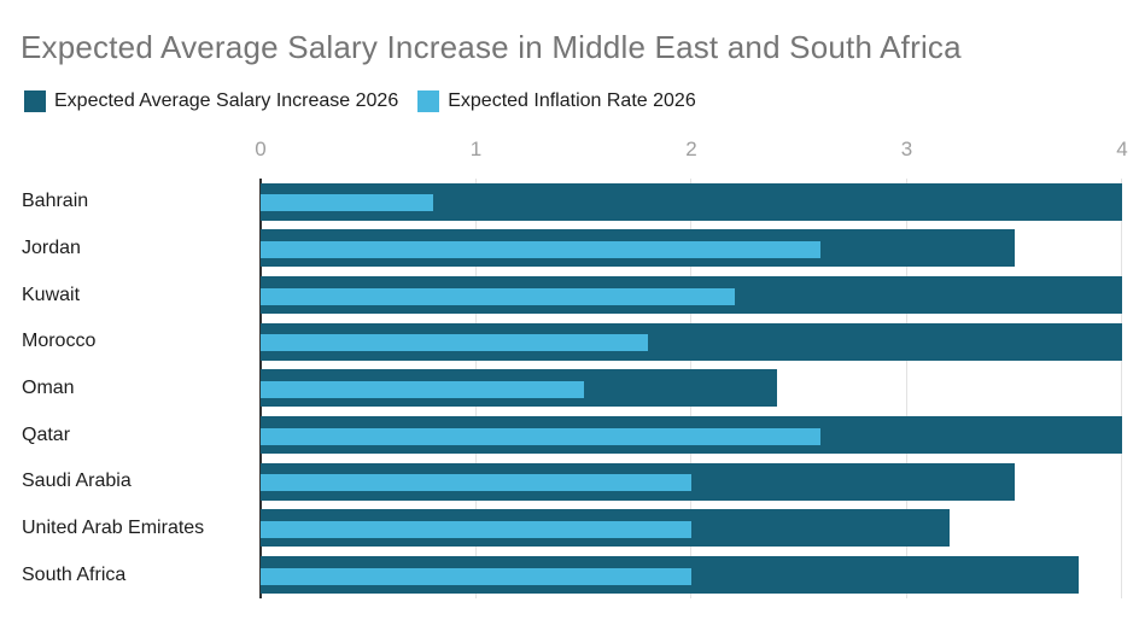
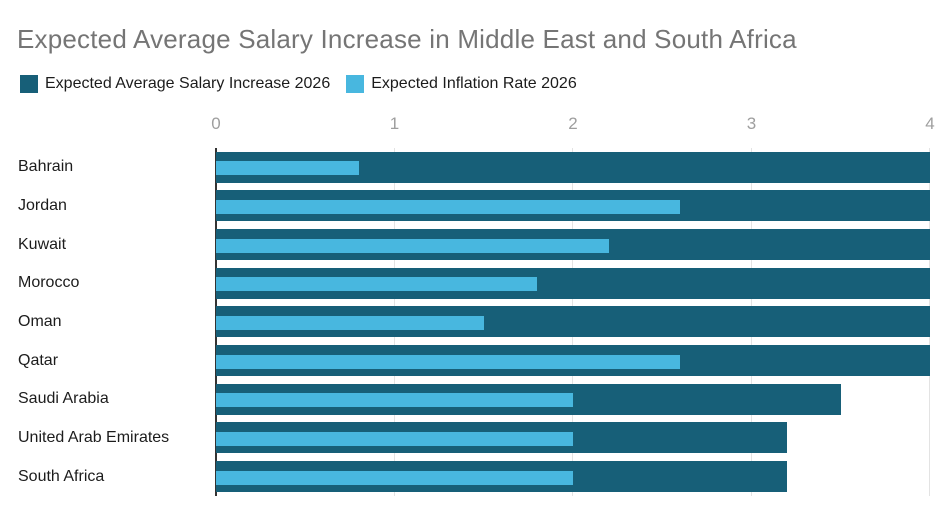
Expected Average Salary Increase 2026/Jordan: 3.5 -> 4.0
Expected Average Salary Increase 2026/Oman: 2.4 -> 4.0
Expected Average Salary Increase 2026/South Africa: 3.8 -> 3.2
